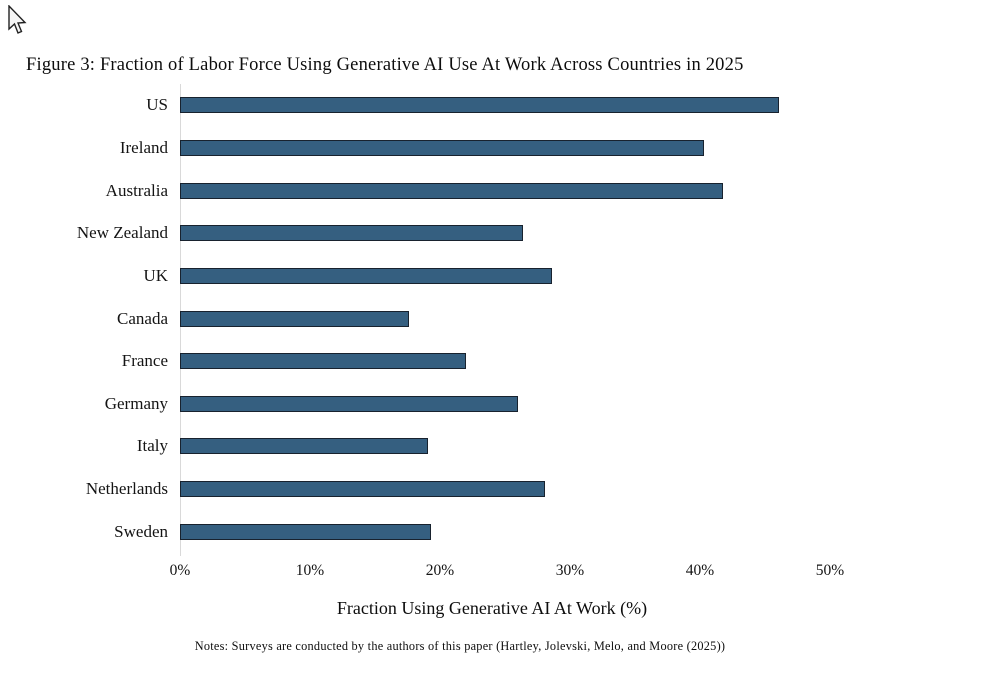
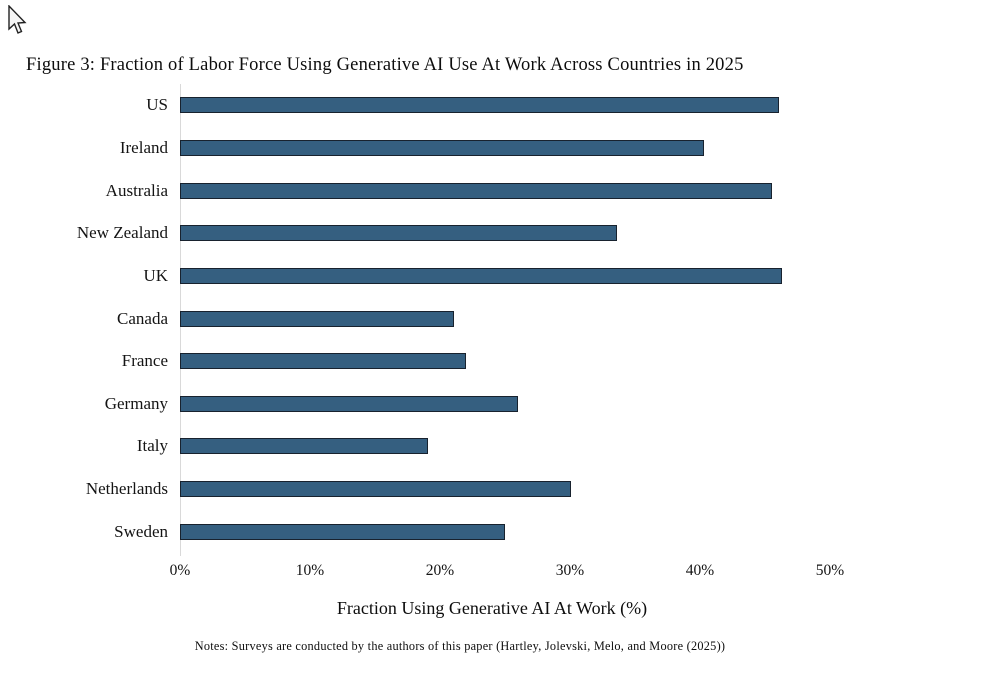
Australia: 41.8% -> 45.5%
New Zealand: 26.4% -> 33.6%
UK: 28.6% -> 46.3%
Canada: 17.6% -> 21.1%
Netherlands: 28.1% -> 30.1%
Sweden: 19.3% -> 25.0%
